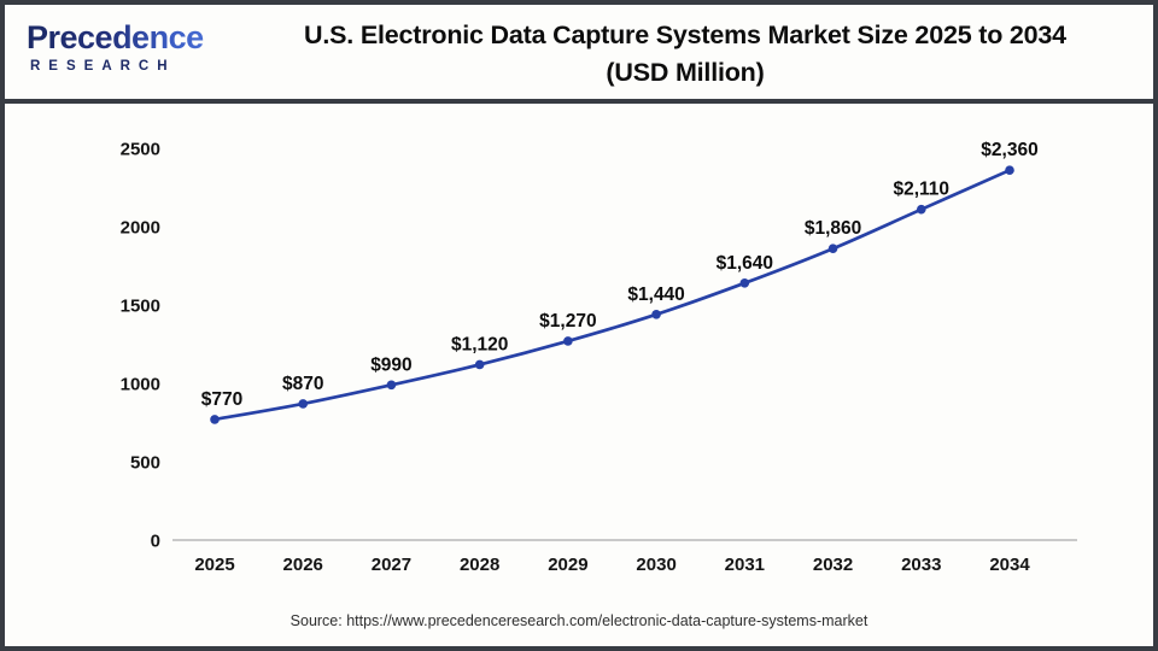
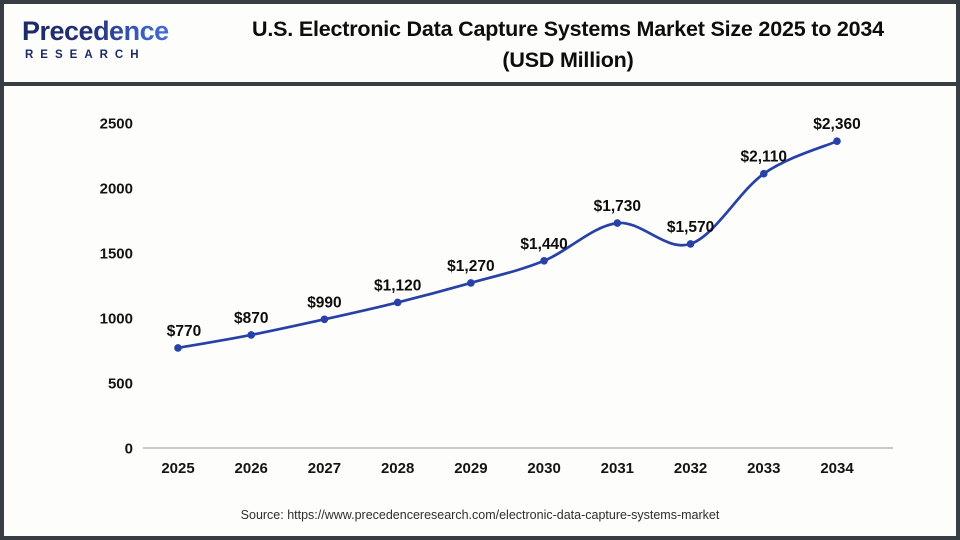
2031: $1,640 -> $1,730
2032: $1,860 -> $1,570
